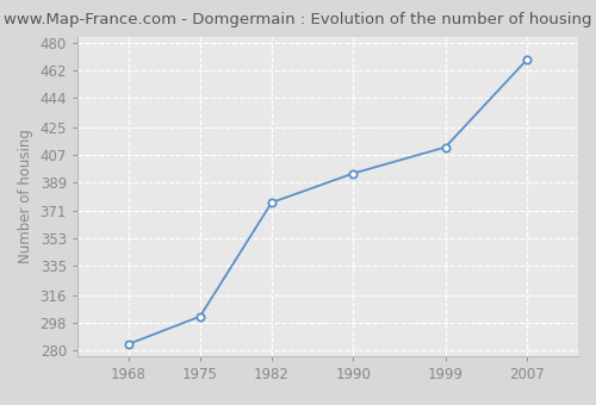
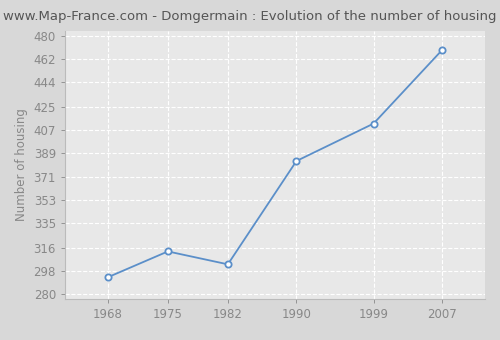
1968: 284 -> 293
1975: 302 -> 313
1982: 376 -> 303
1990: 395 -> 383
